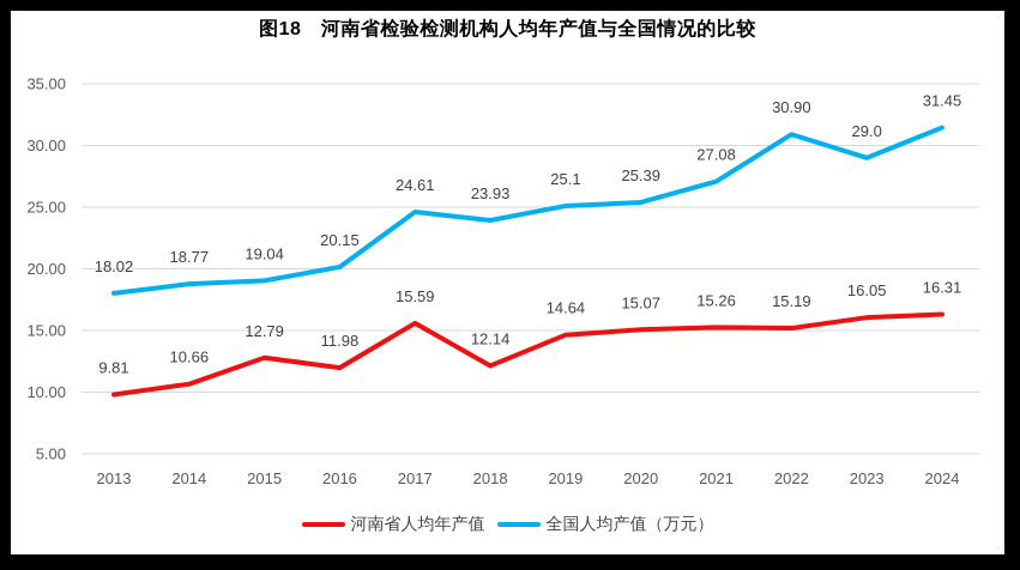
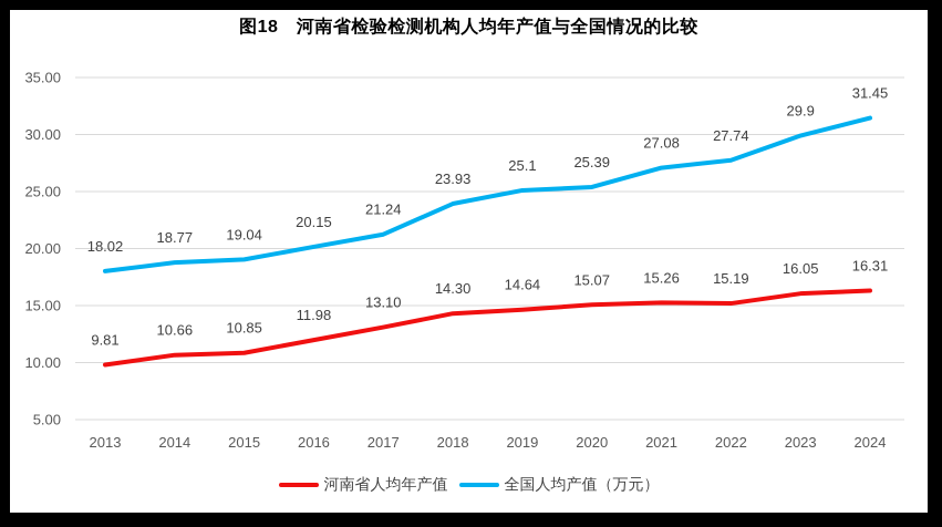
河南省人均年产值/2015: 12.79 -> 10.85
河南省人均年产值/2017: 15.59 -> 13.10
全国人均产值（万元）/2017: 24.61 -> 21.24
河南省人均年产值/2018: 12.14 -> 14.30
全国人均产值（万元）/2022: 30.90 -> 27.74
全国人均产值（万元）/2023: 29.0 -> 29.9
